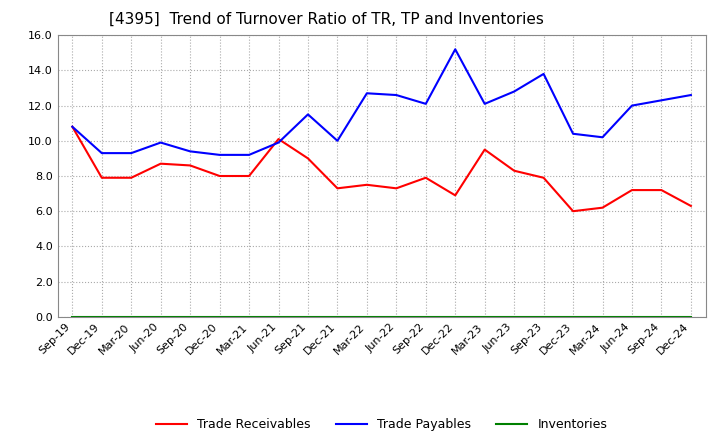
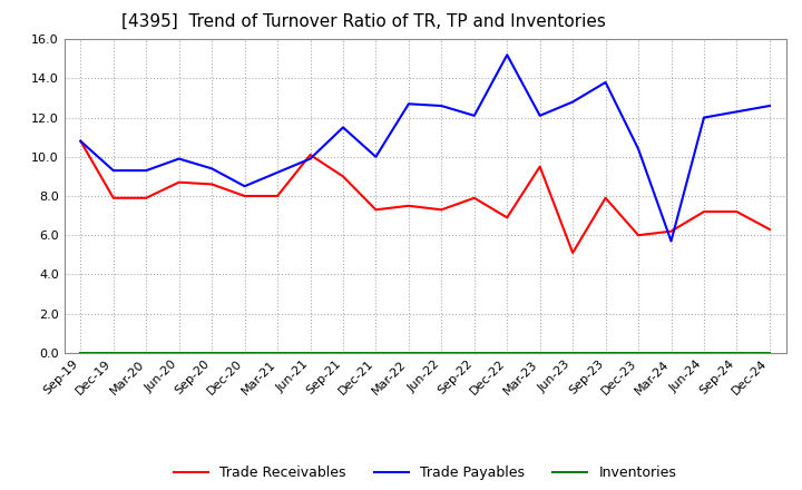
Trade Payables/Dec-20: 9.2 -> 8.5
Trade Receivables/Jun-23: 8.3 -> 5.1
Trade Payables/Mar-24: 10.2 -> 5.7
